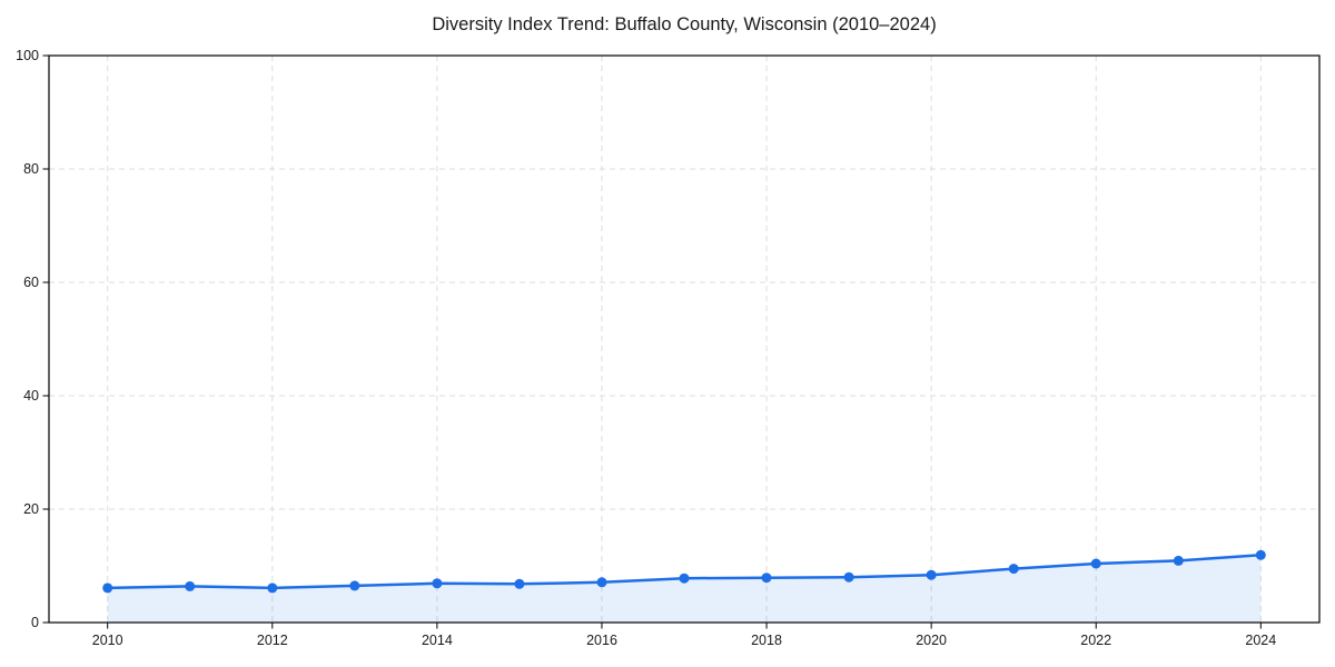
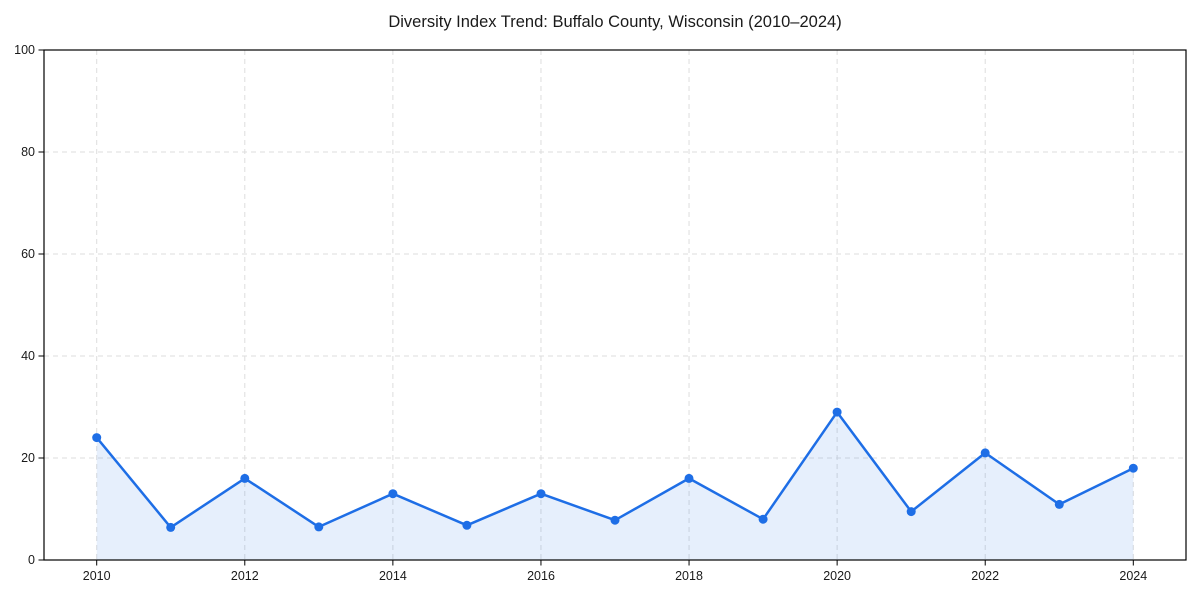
2010: 6 -> 24
2012: 6 -> 16
2014: 7 -> 13
2016: 7 -> 13
2018: 8 -> 16
2020: 8 -> 29
2022: 10 -> 21
2024: 12 -> 18
